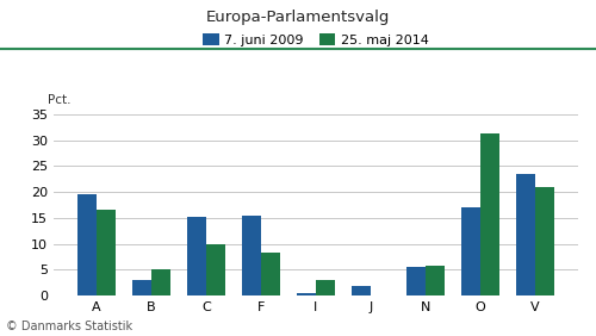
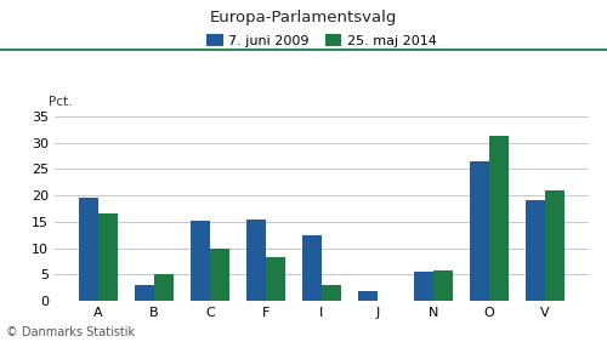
7. juni 2009/I: 0.5 -> 12.5
7. juni 2009/O: 17.0 -> 26.5
7. juni 2009/V: 23.5 -> 19.0
